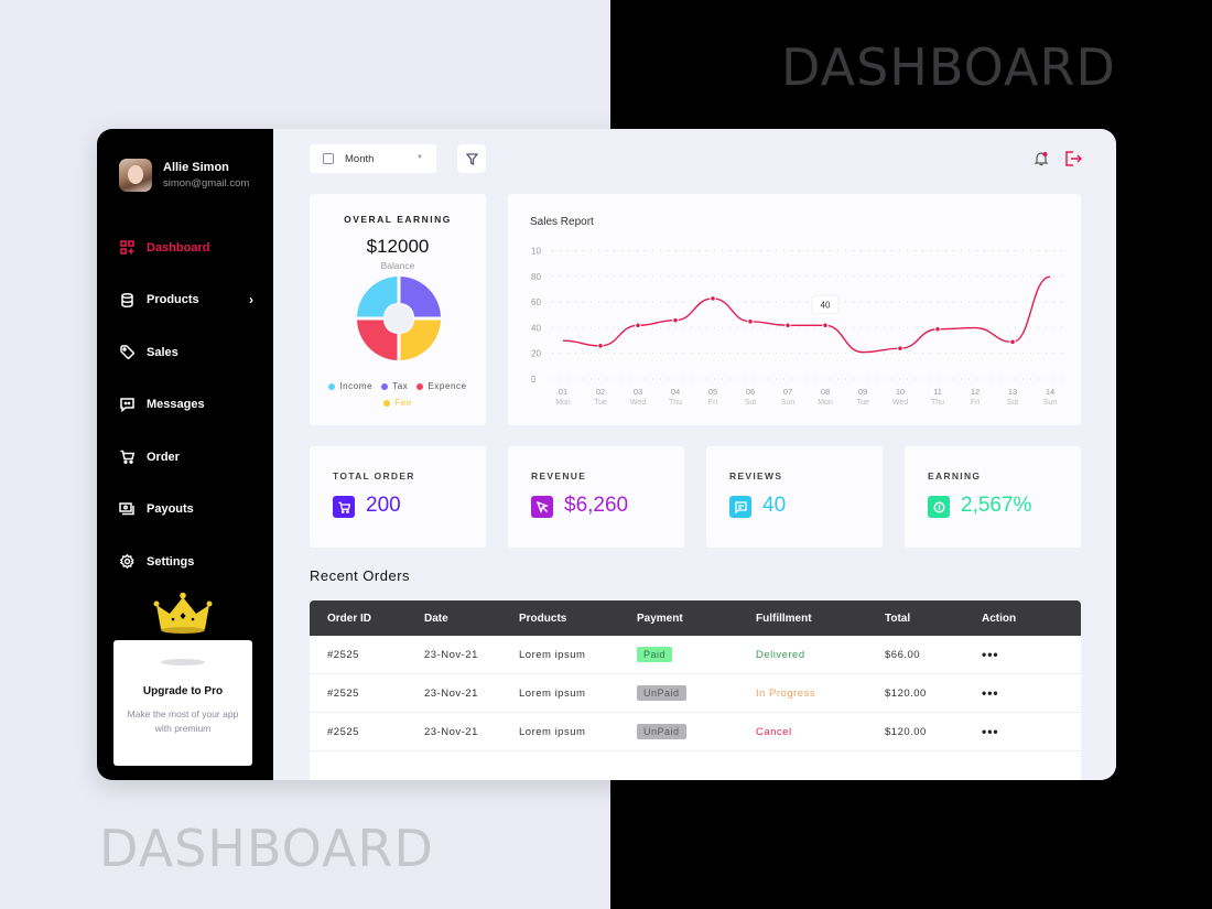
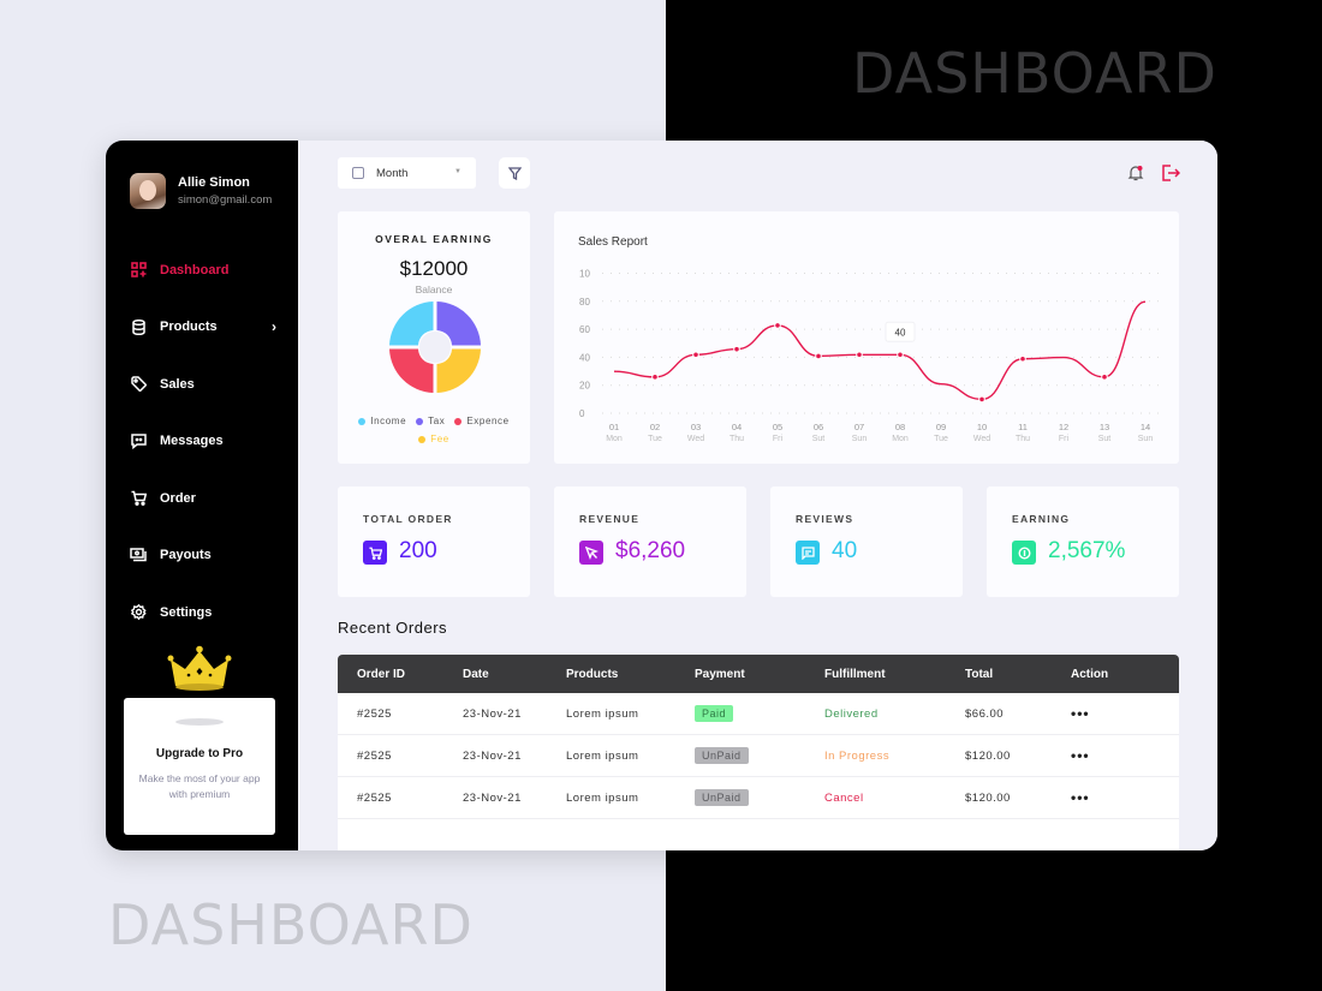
06: 45 -> 41
10: 24 -> 10
13: 29 -> 26
